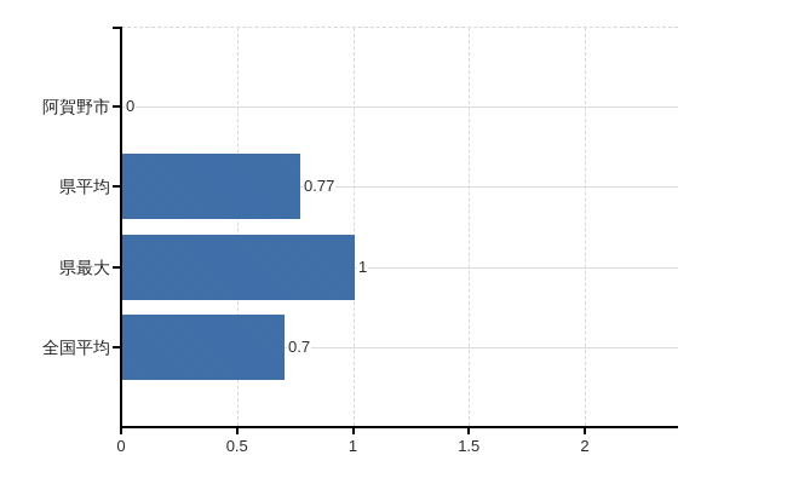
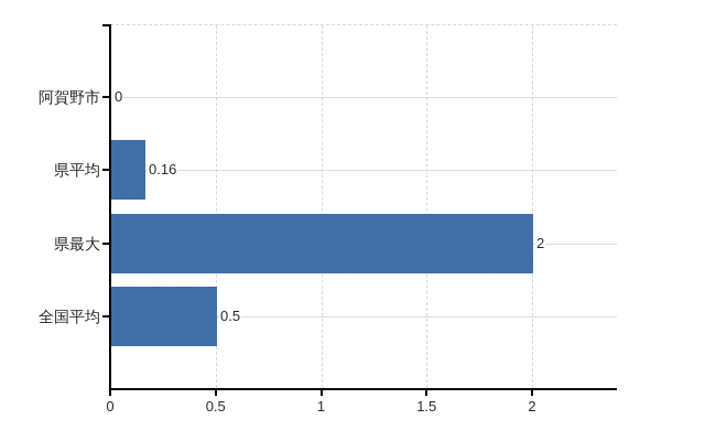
県平均: 0.77 -> 0.16
県最大: 1 -> 2
全国平均: 0.7 -> 0.5
